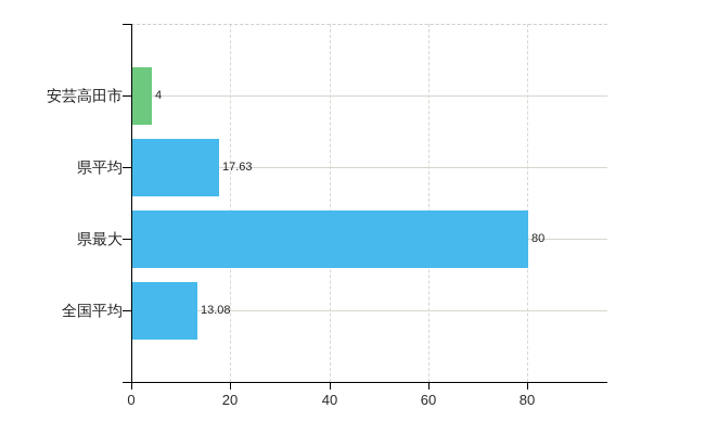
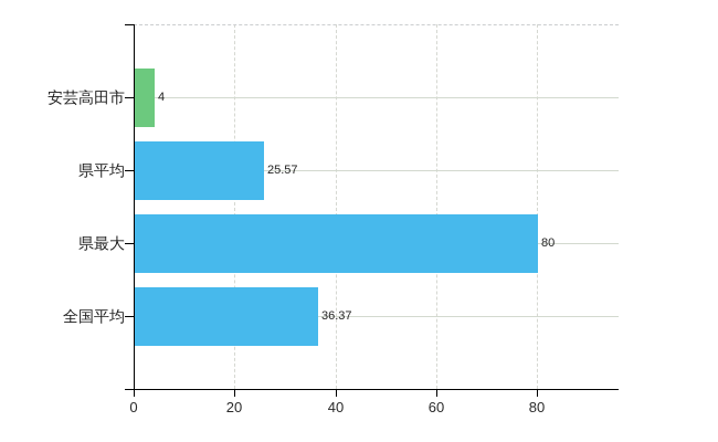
県平均: 17.63 -> 25.57
全国平均: 13.08 -> 36.37
